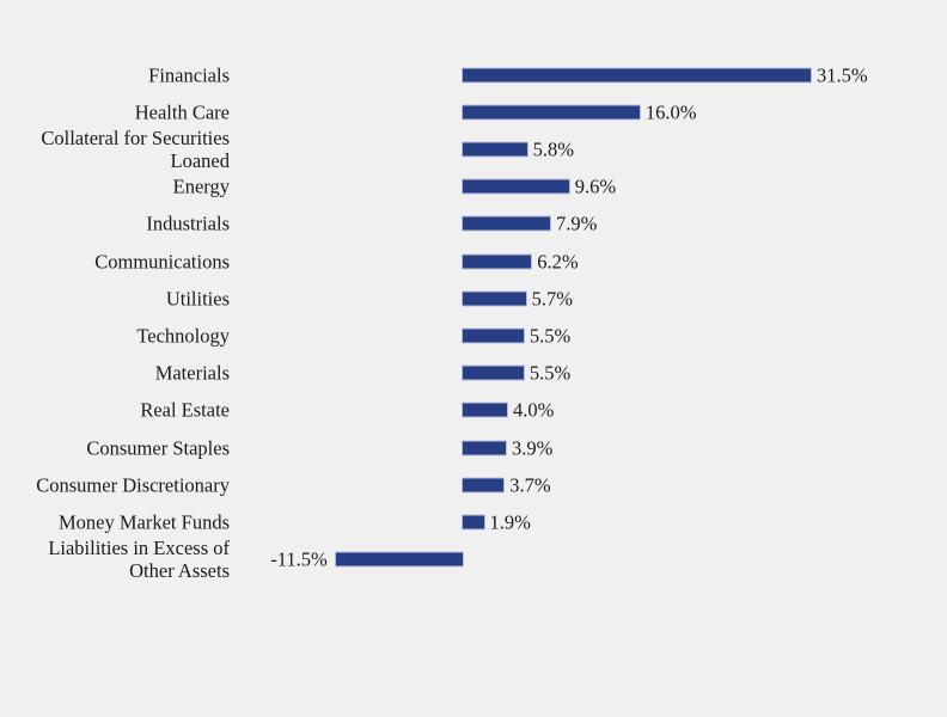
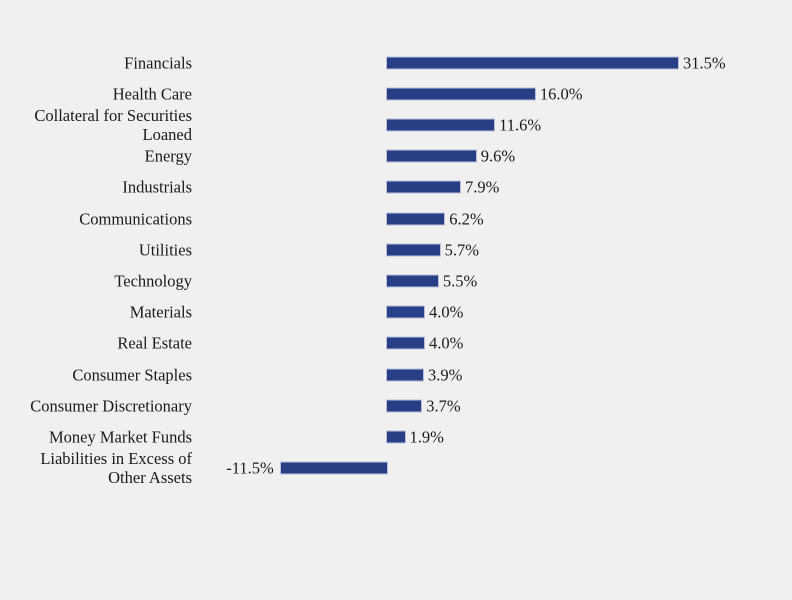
Collateral for Securities Loaned: 5.8% -> 11.6%
Materials: 5.5% -> 4.0%
